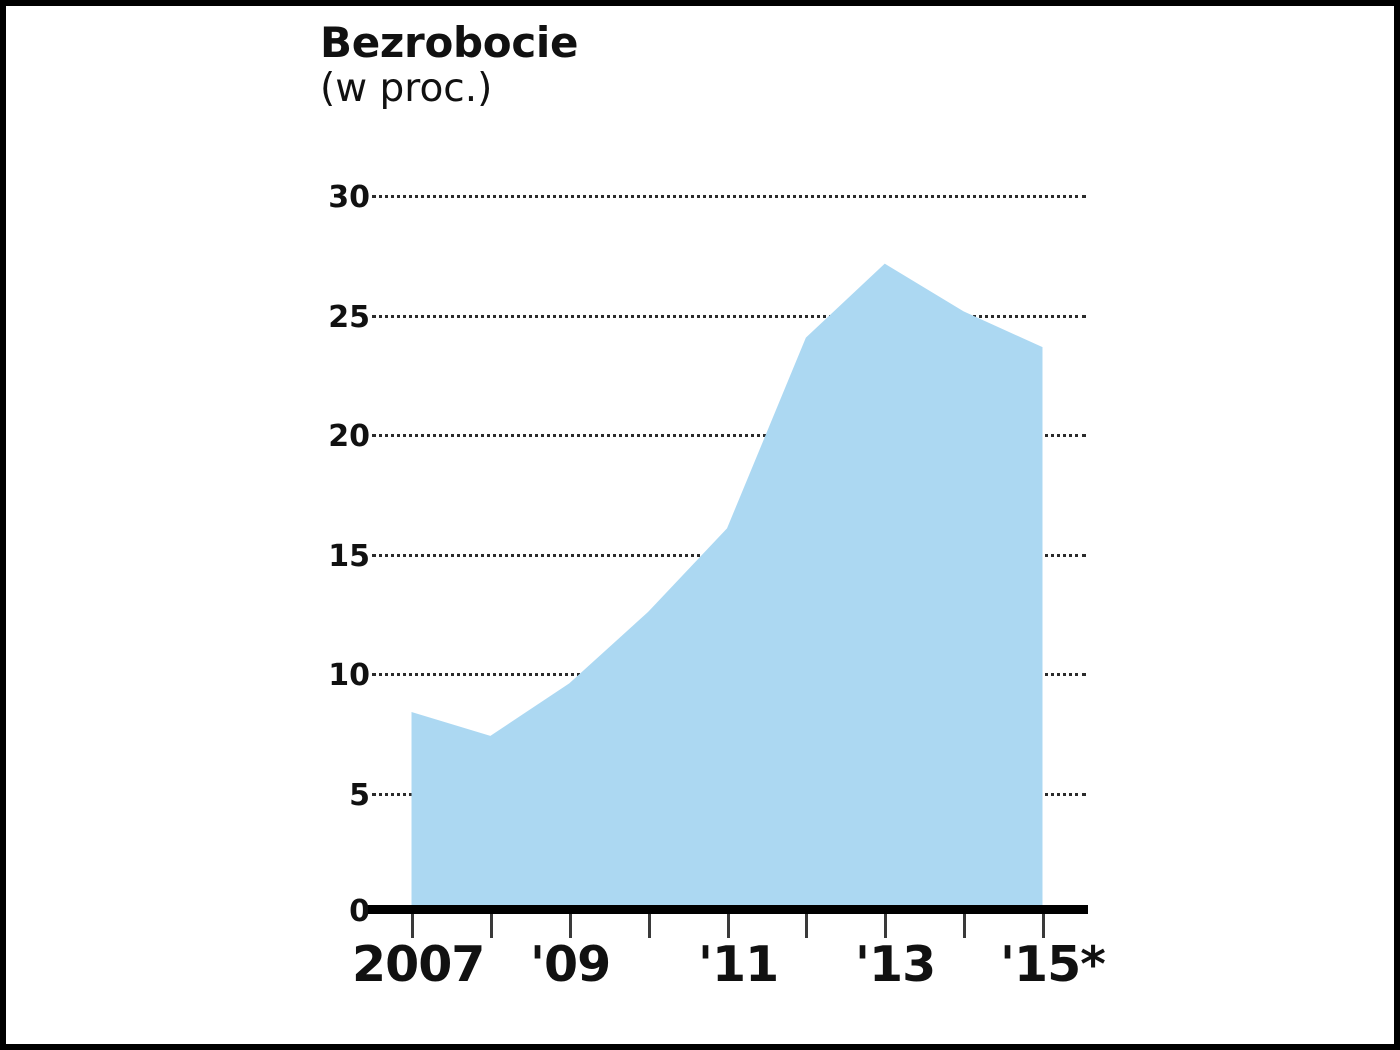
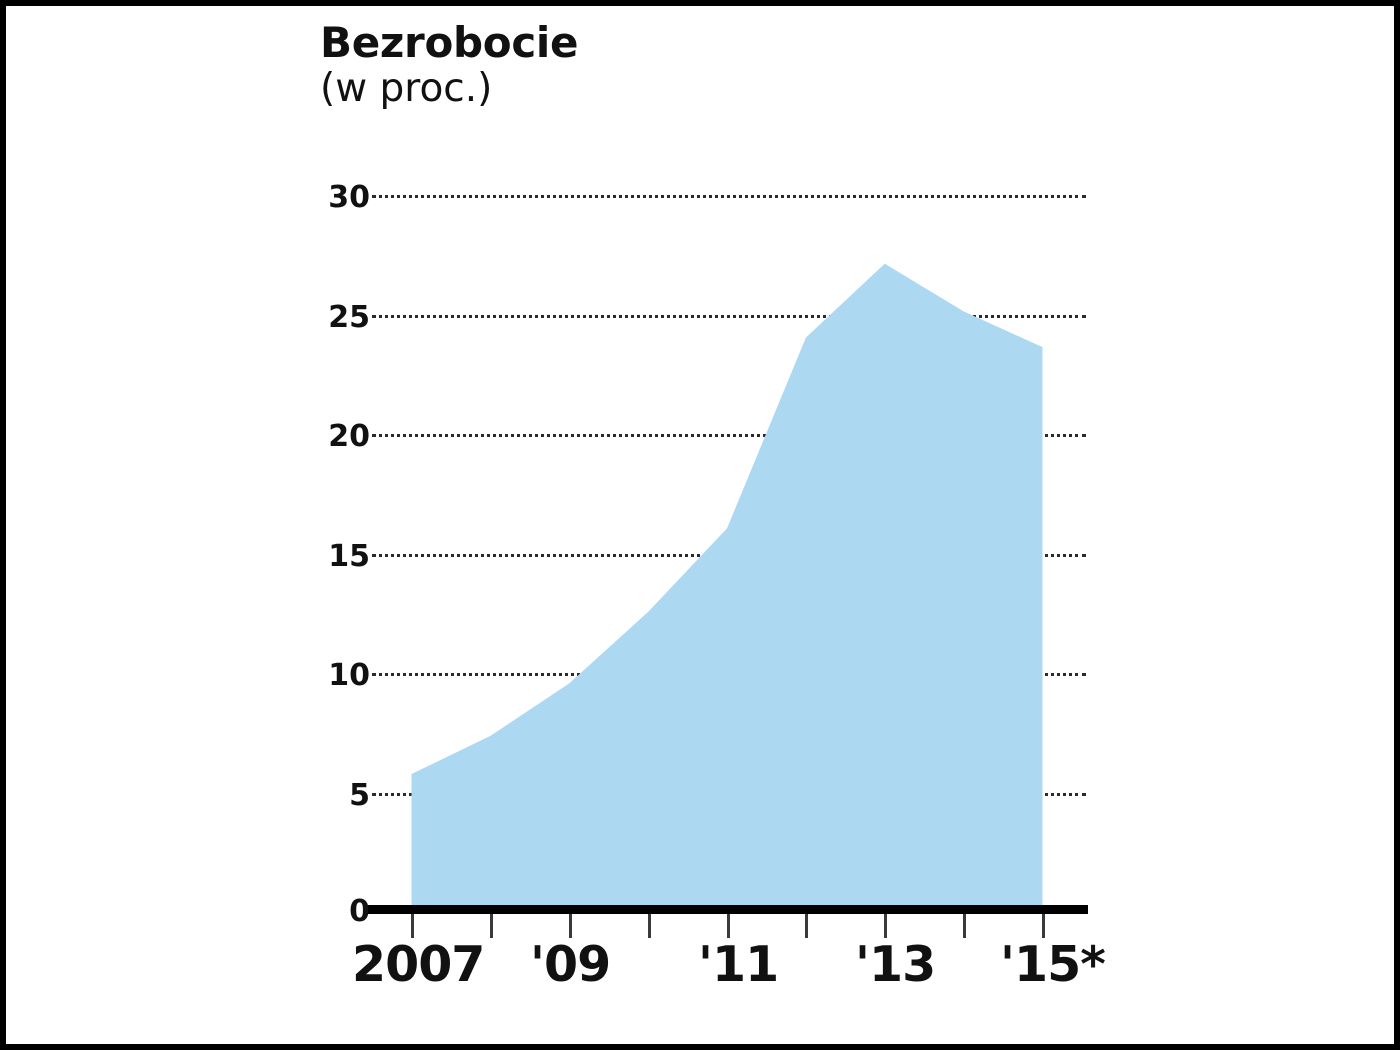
2007: 8.3 -> 5.7
